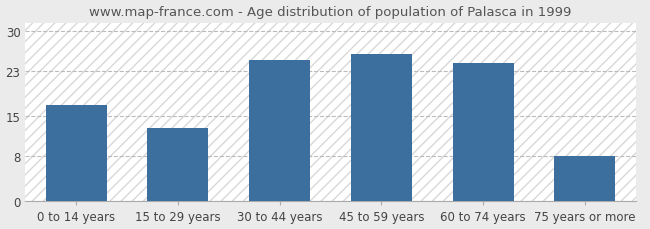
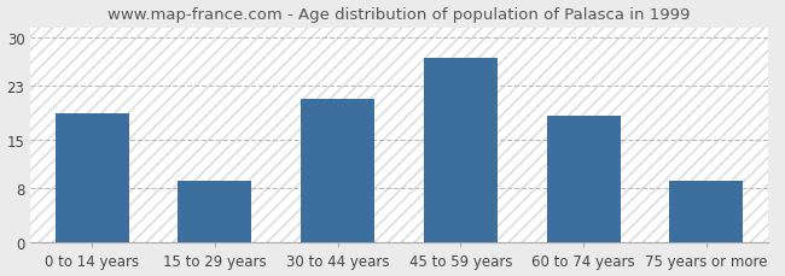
0 to 14 years: 17.0 -> 19.0
15 to 29 years: 13.0 -> 9.0
30 to 44 years: 25.0 -> 21.0
45 to 59 years: 26.0 -> 27.0
60 to 74 years: 24.5 -> 18.6
75 years or more: 8.0 -> 9.0
